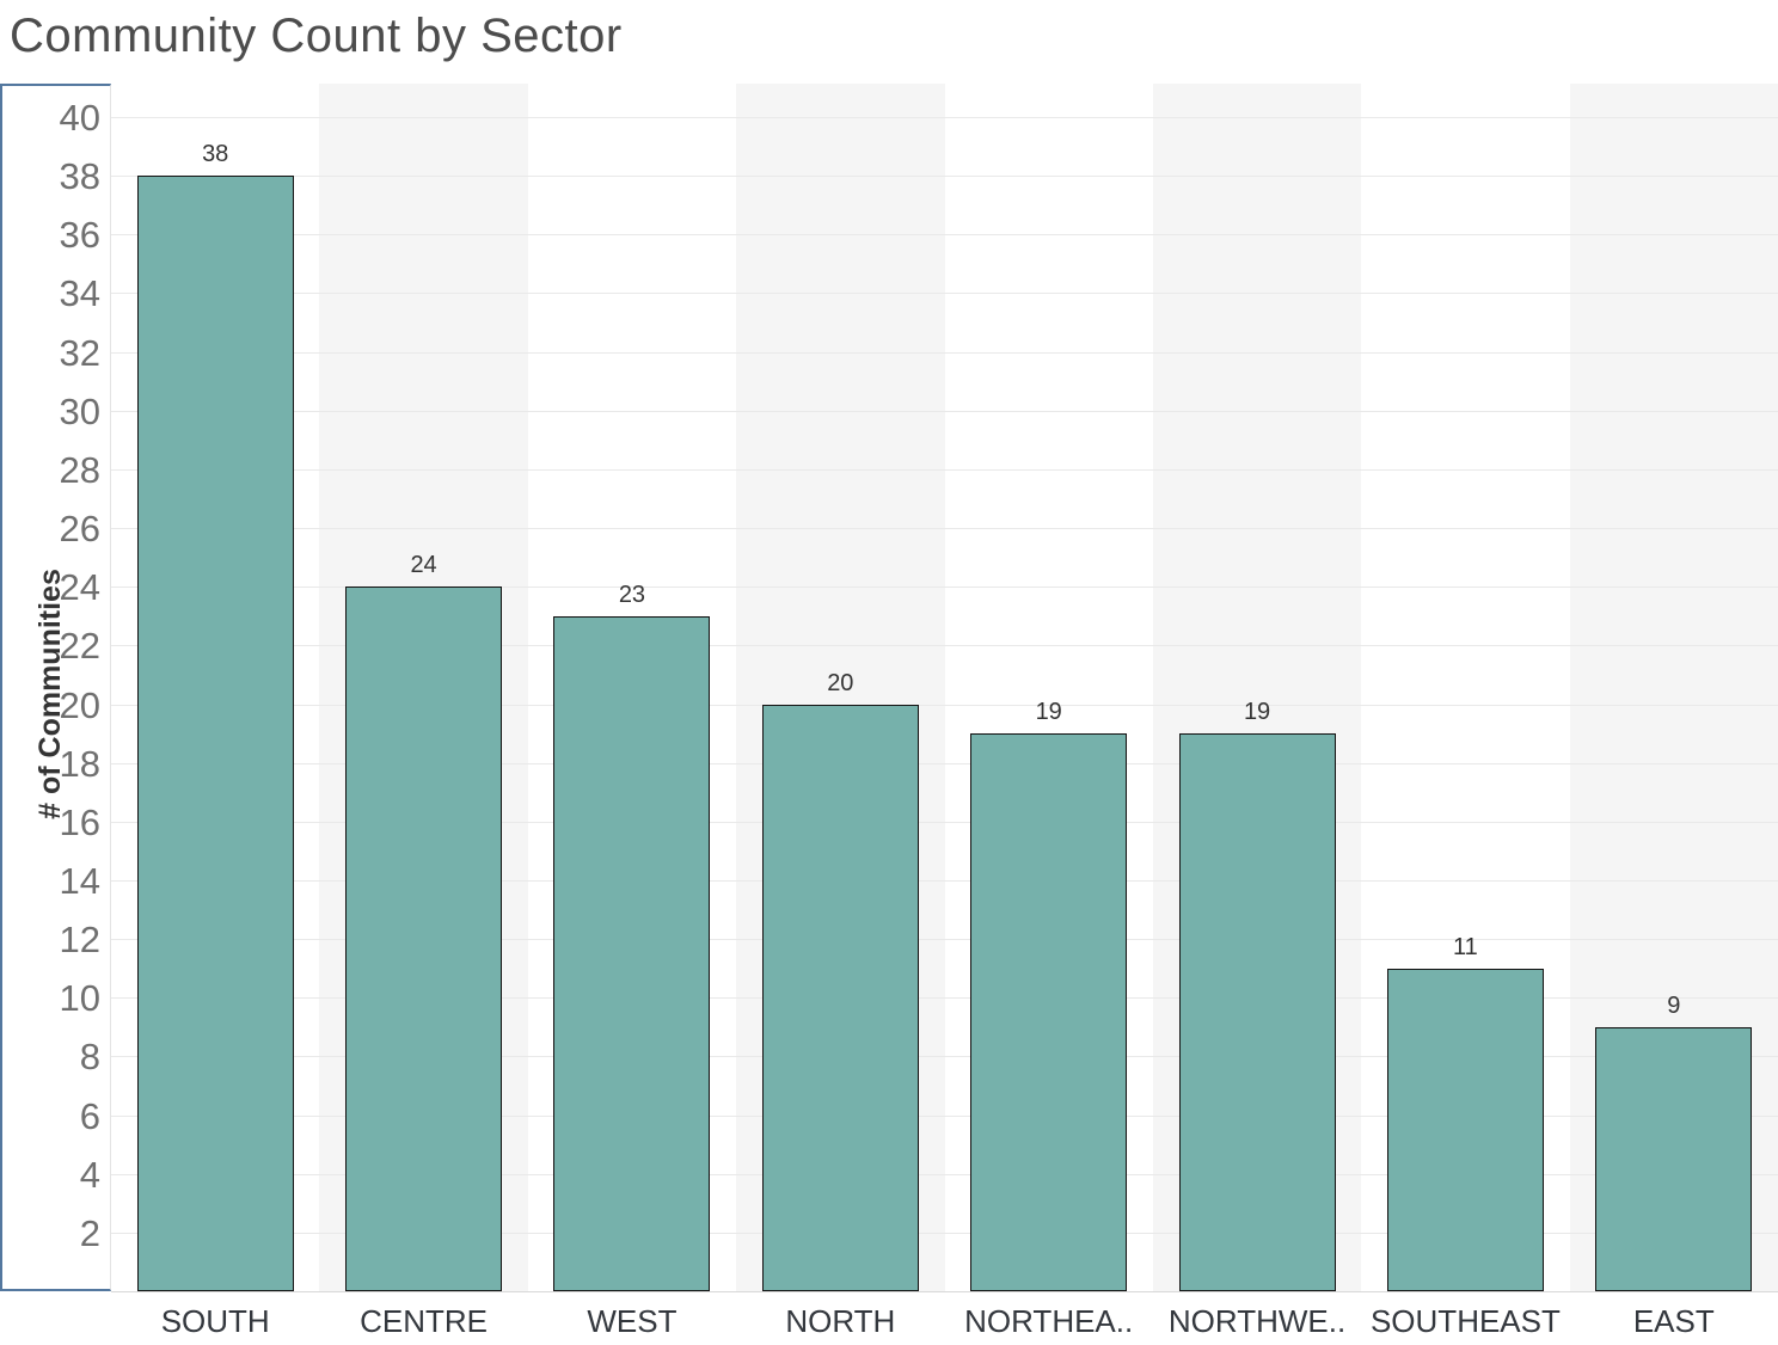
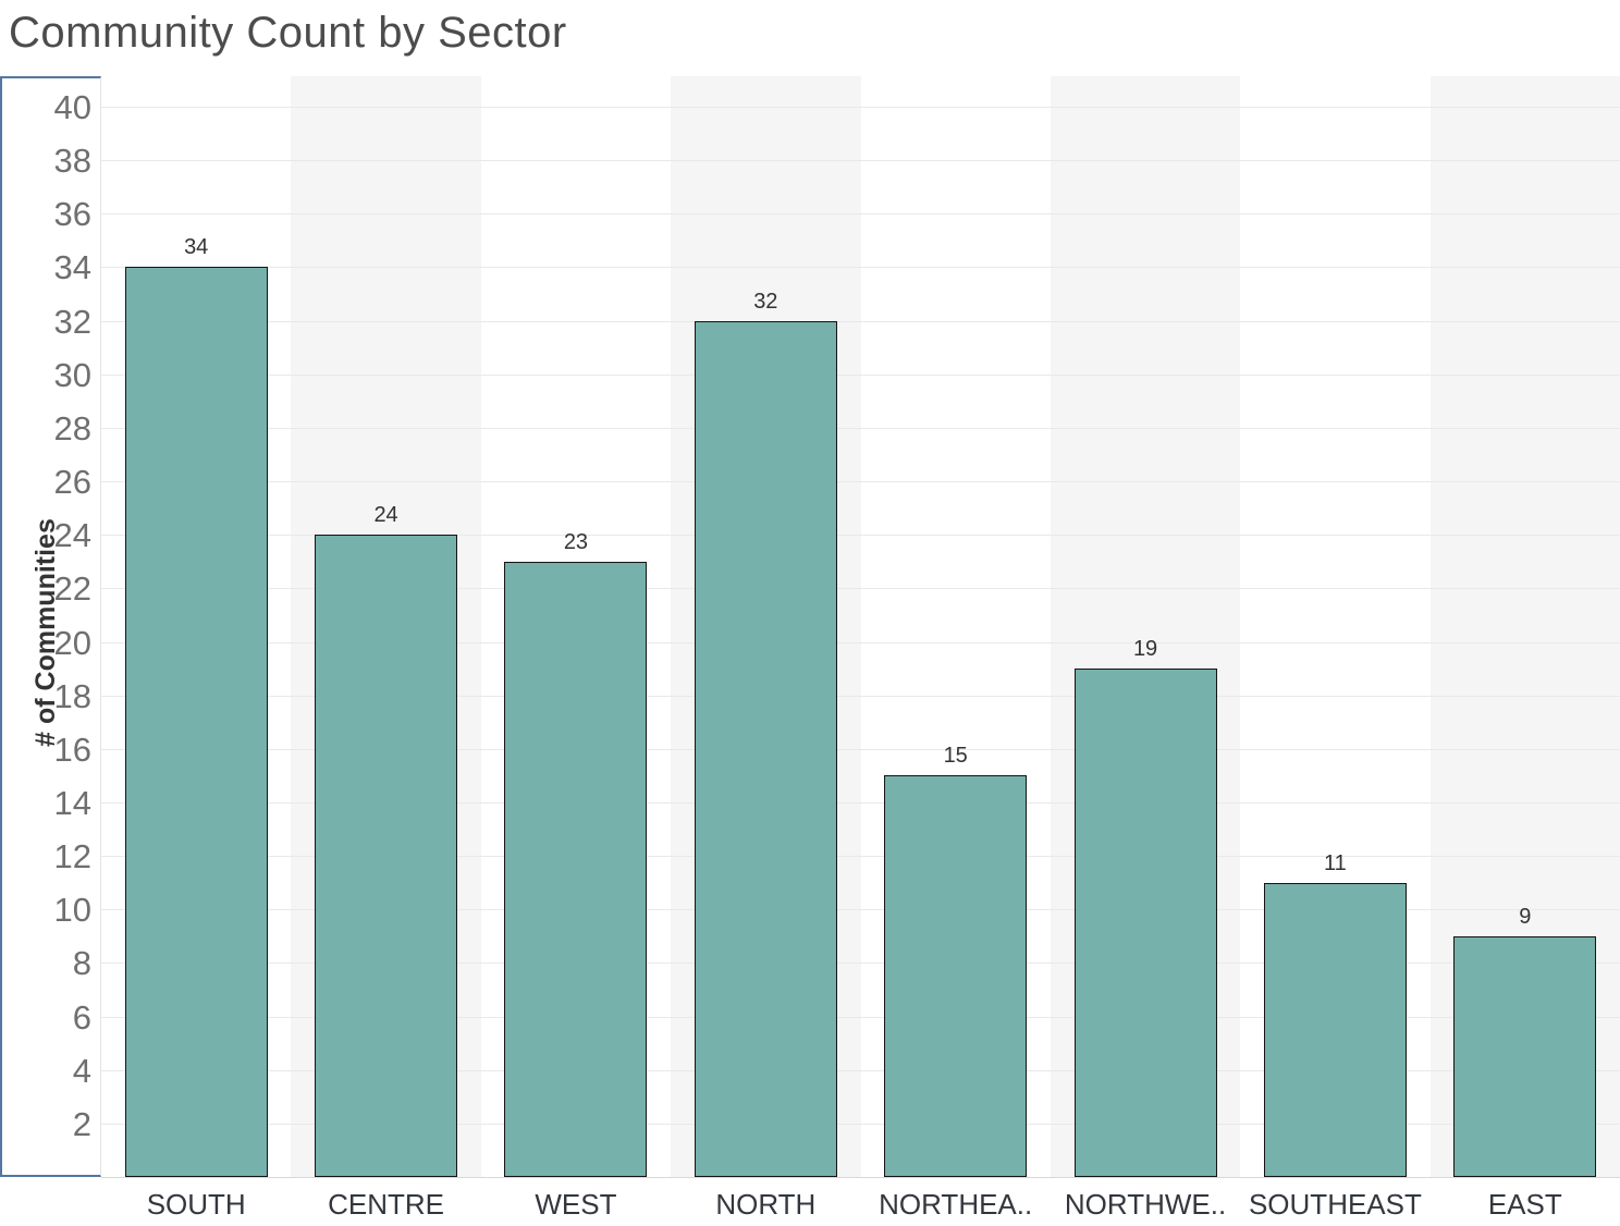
SOUTH: 38 -> 34
NORTH: 20 -> 32
NORTHEA..: 19 -> 15
